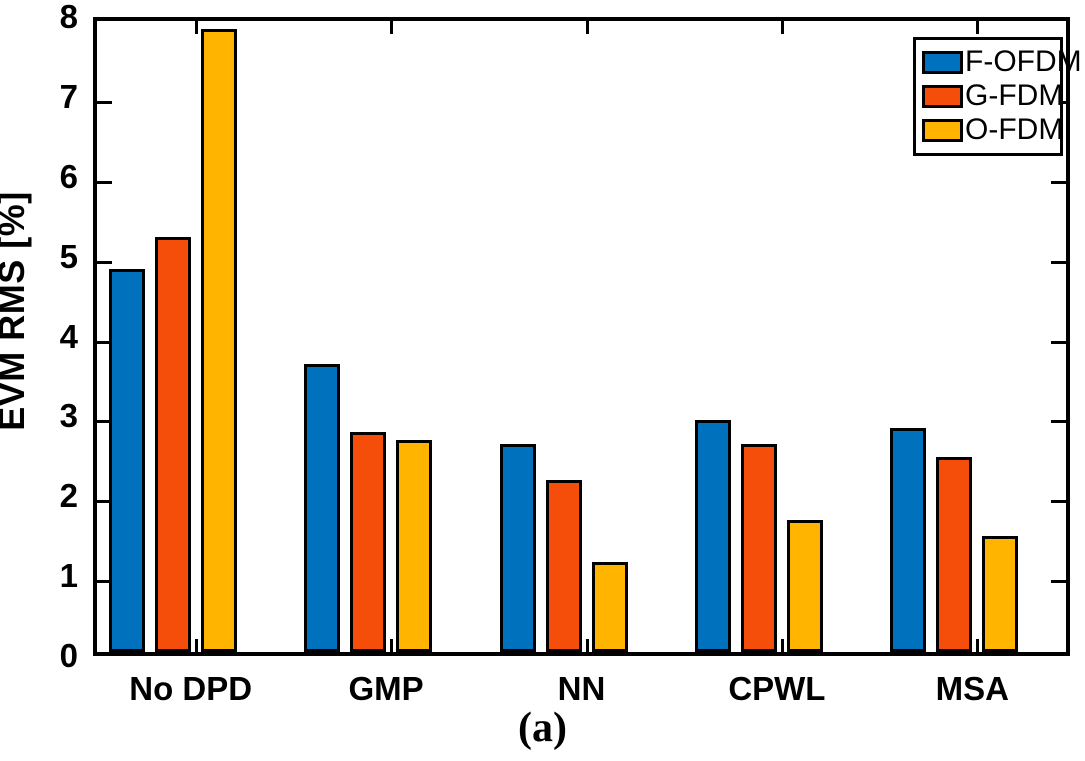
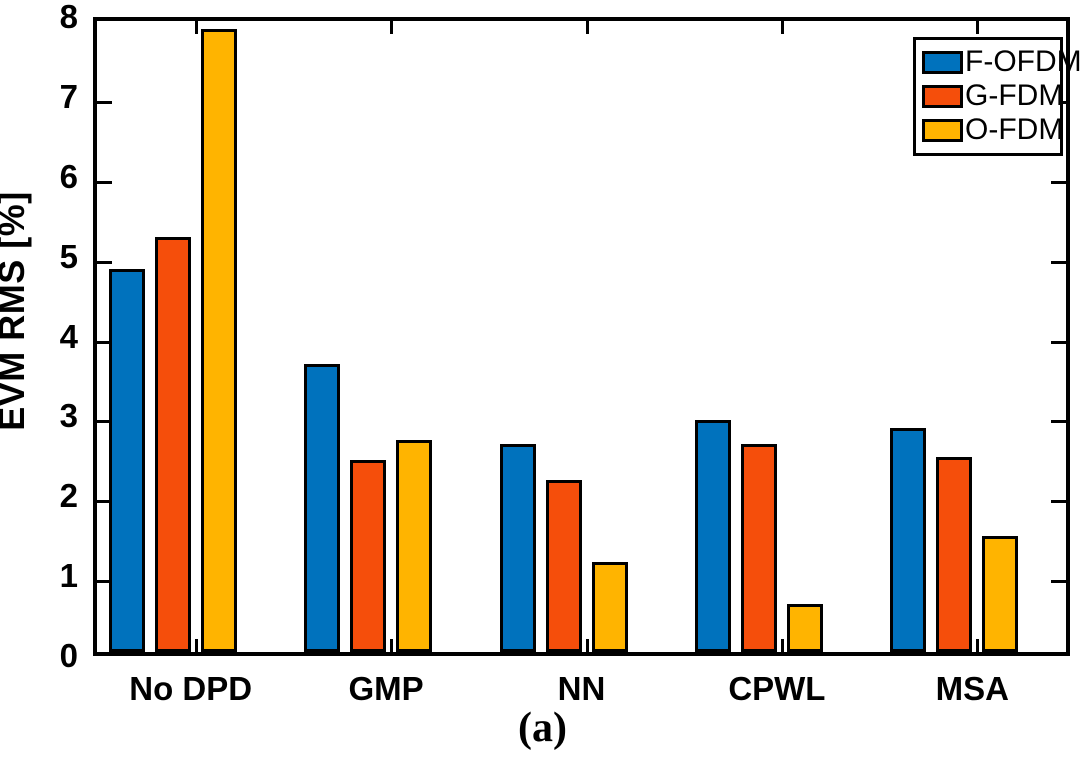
G-FDM/GMP: 2.8 -> 2.4
O-FDM/CPWL: 1.6 -> 0.6
